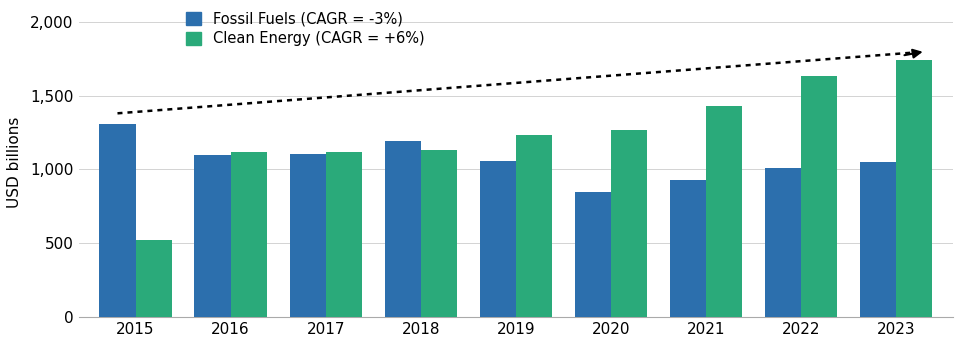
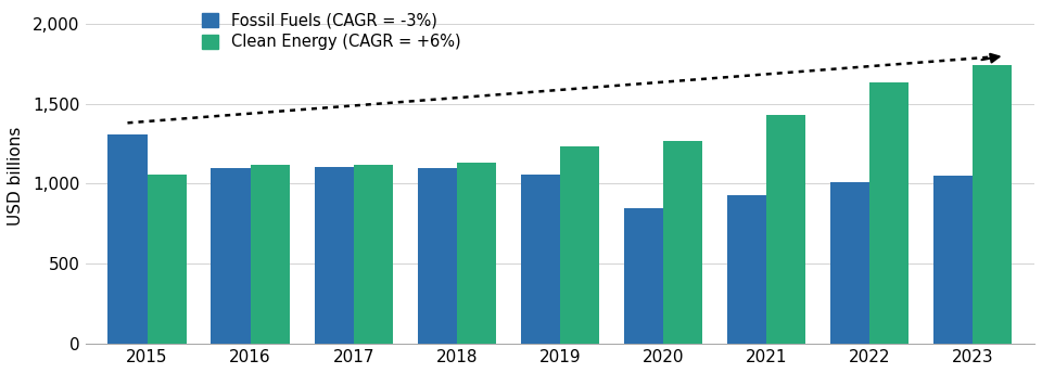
Clean Energy (CAGR = +6%)/2015: 520 -> 1,060
Fossil Fuels (CAGR = -3%)/2018: 1,190 -> 1,100
